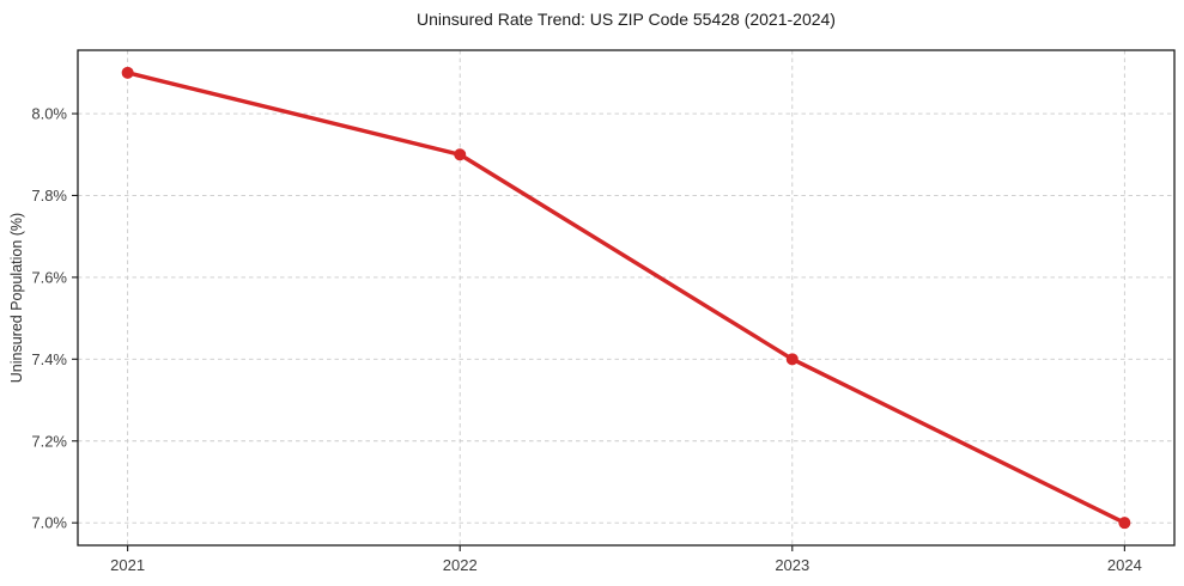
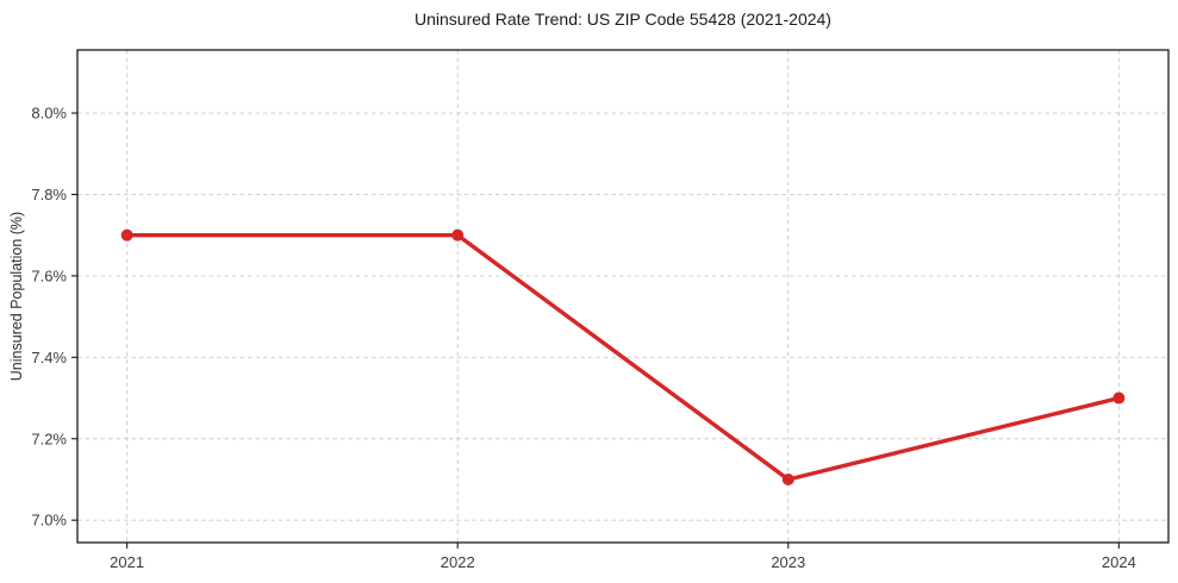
2021: 8.1% -> 7.7%
2022: 7.9% -> 7.7%
2023: 7.4% -> 7.1%
2024: 7.0% -> 7.3%
